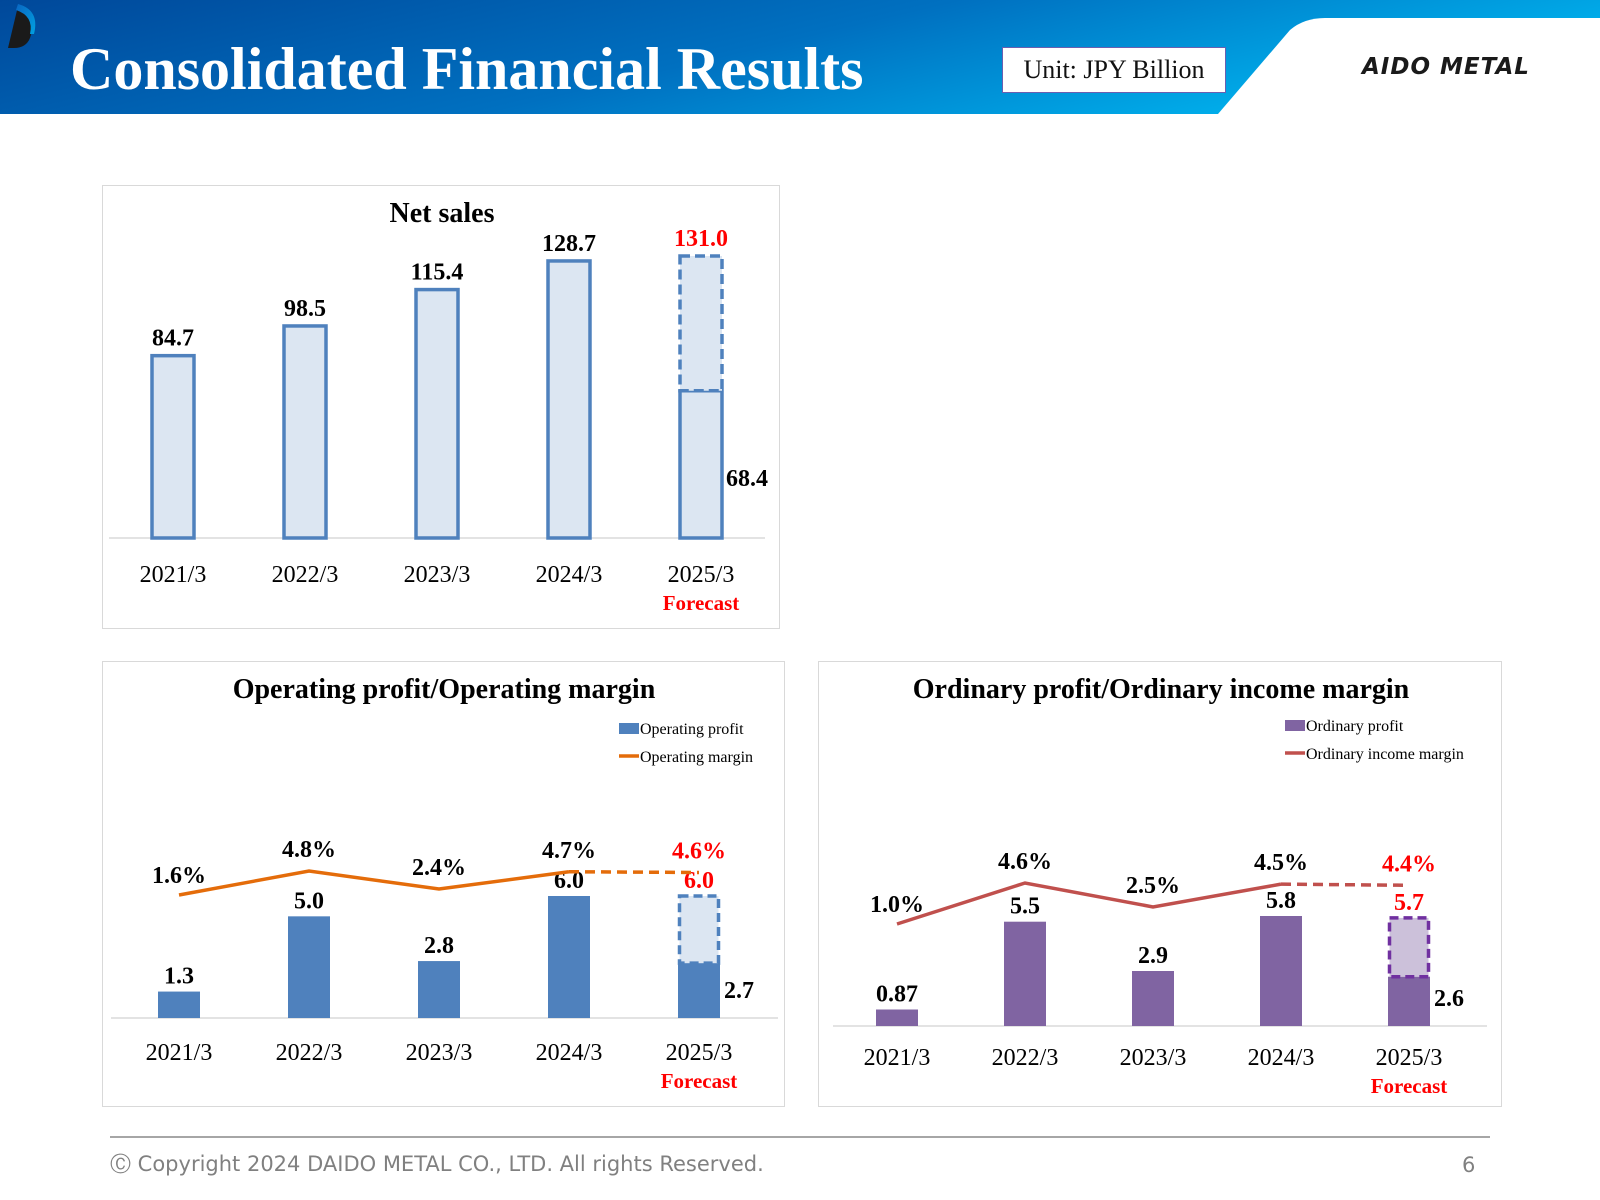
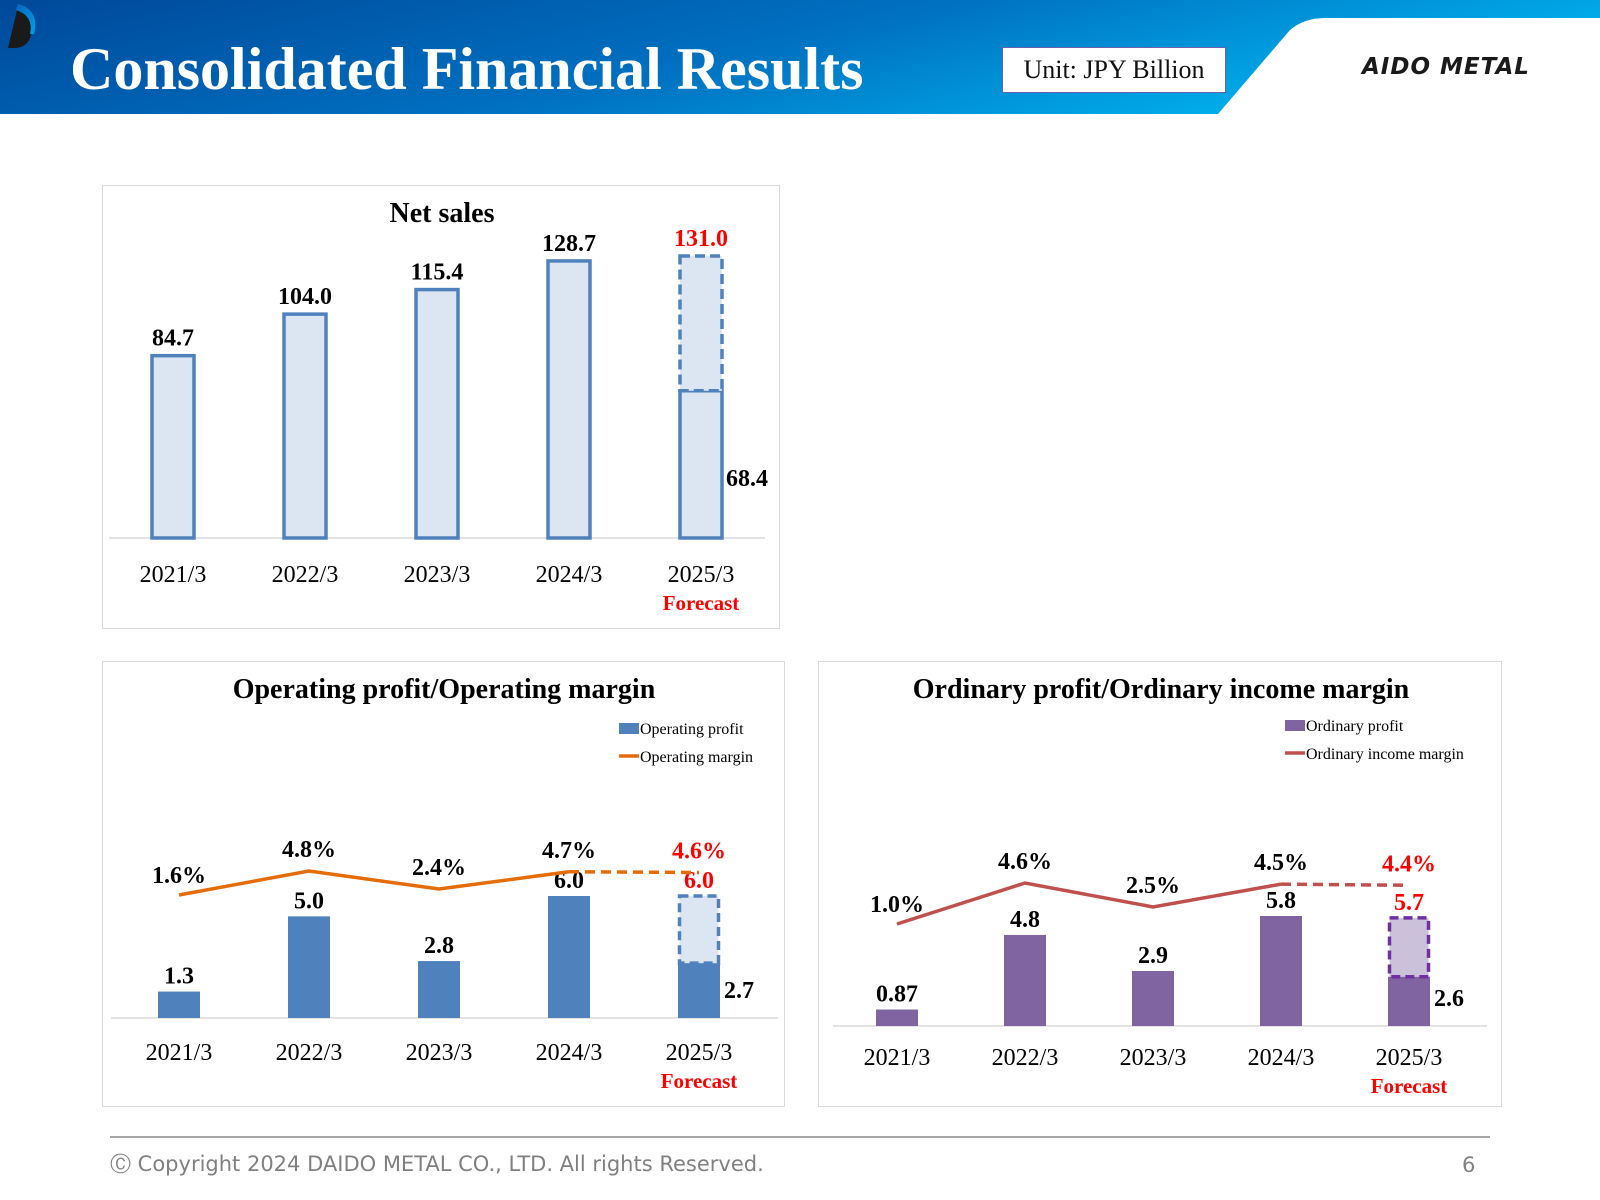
Net sales/2022/3: 98.5 -> 104.0
Ordinary profit/Ordinary income margin/Ordinary profit/2022/3: 5.5 -> 4.8
